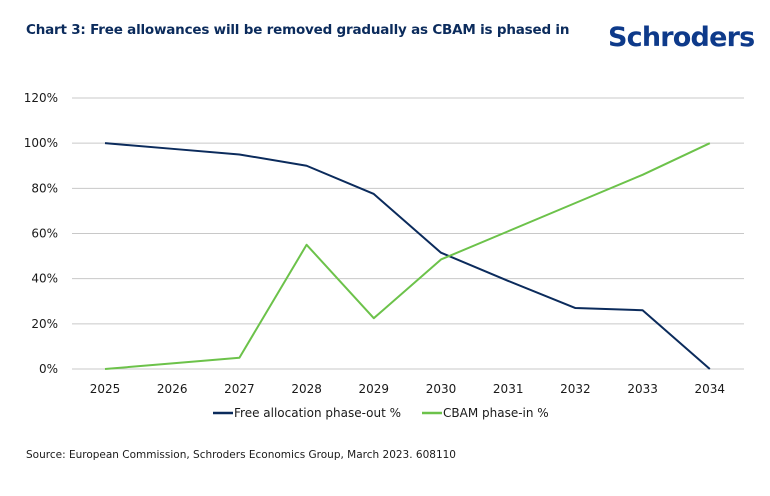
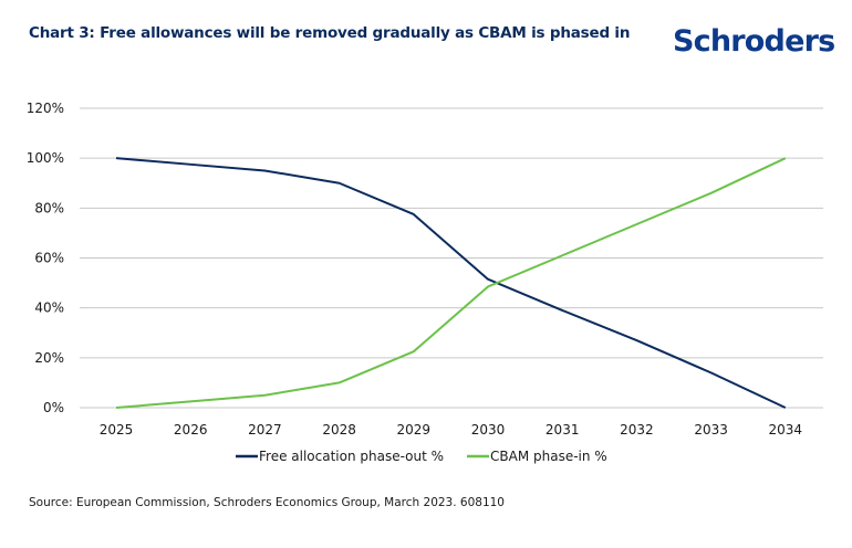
CBAM phase-in %/2028: 55% -> 10%
Free allocation phase-out %/2033: 26% -> 14%
